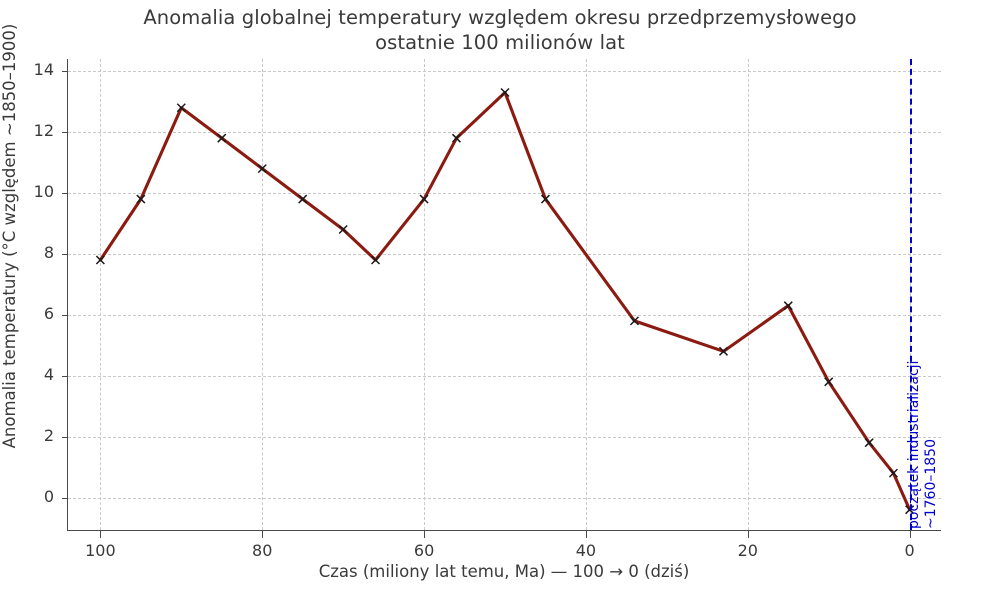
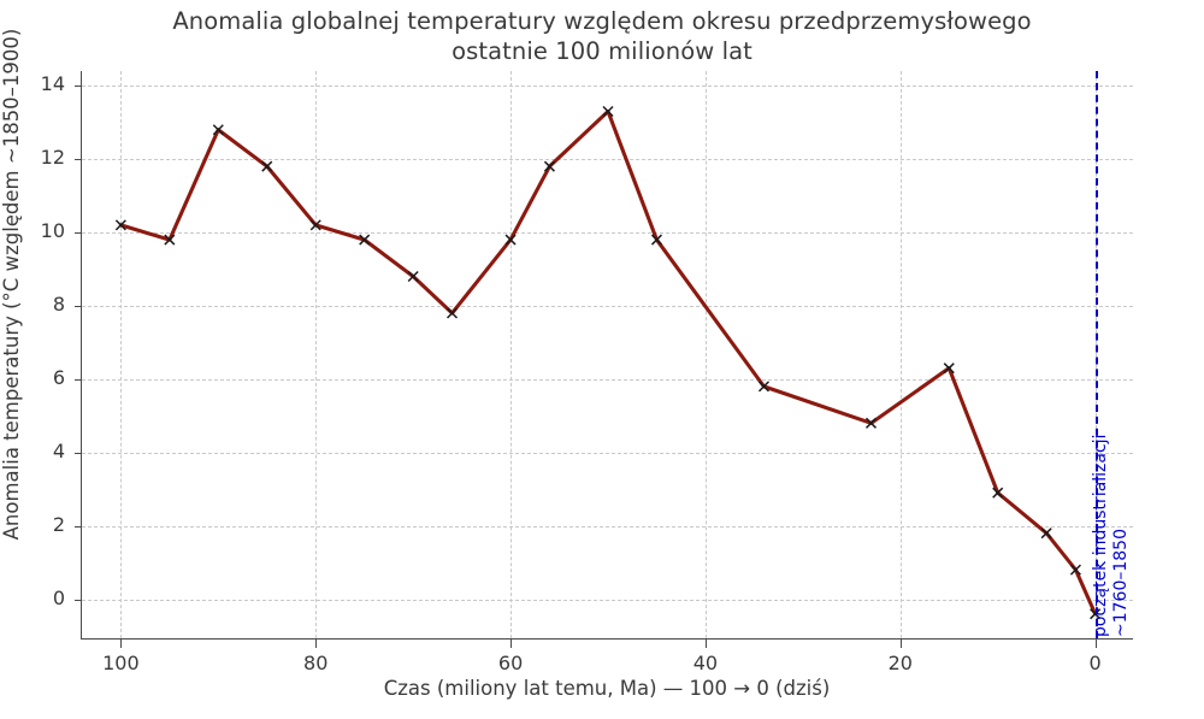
100: 7.8 -> 10.2
80: 10.8 -> 10.2
10: 3.8 -> 2.9
